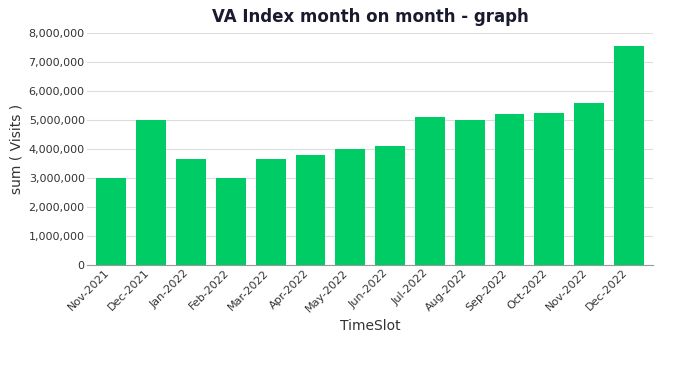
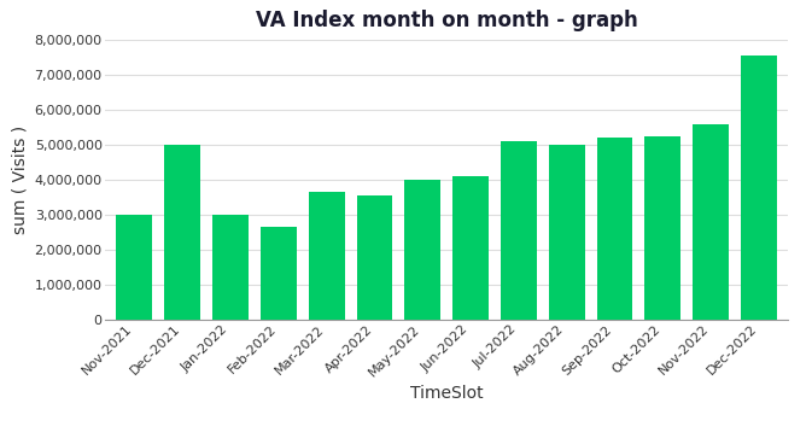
Jan-2022: 3,650,000 -> 3,000,000
Feb-2022: 3,000,000 -> 2,650,000
Apr-2022: 3,800,000 -> 3,550,000
